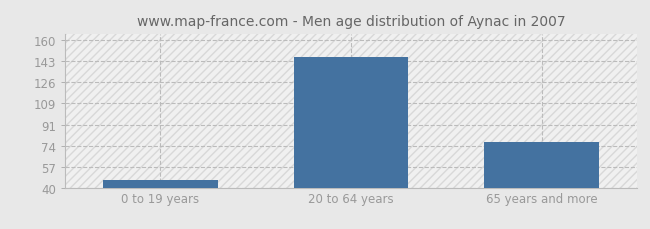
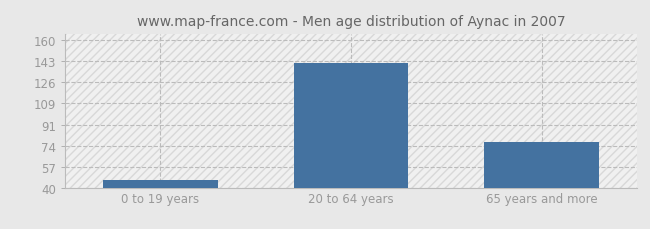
20 to 64 years: 146 -> 141
